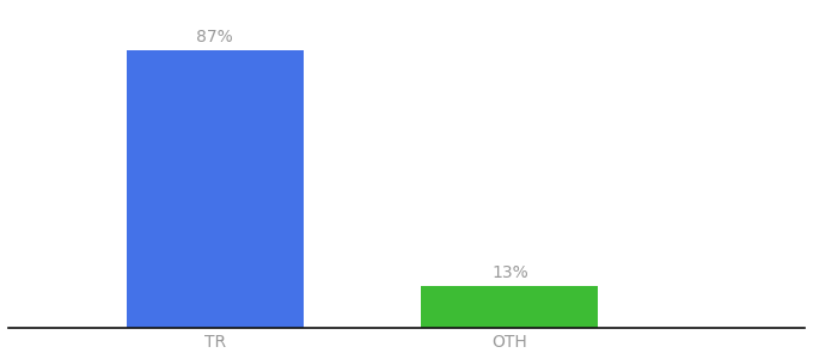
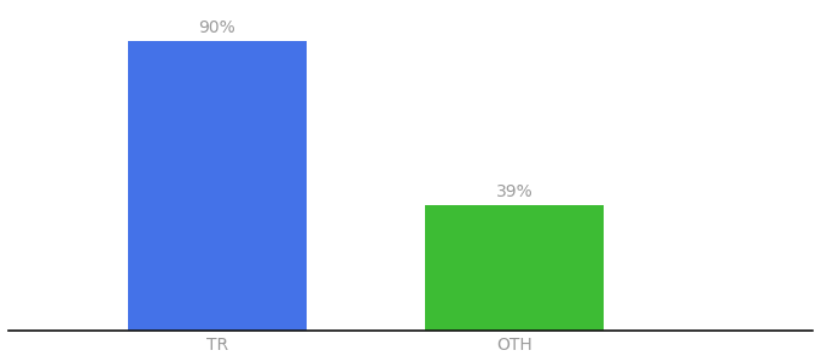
TR: 87% -> 90%
OTH: 13% -> 39%
